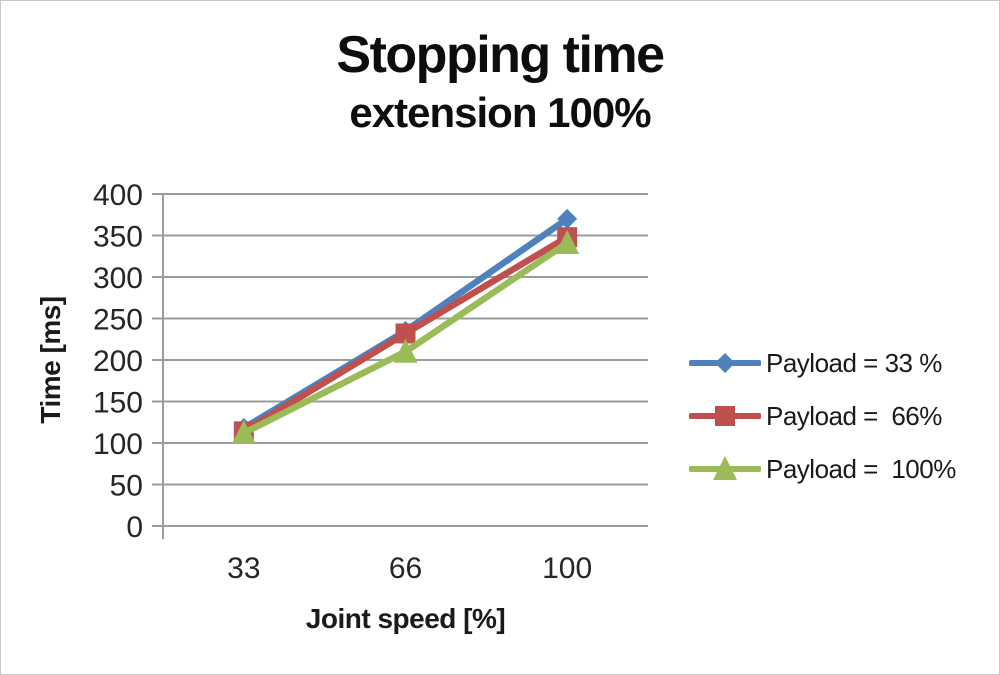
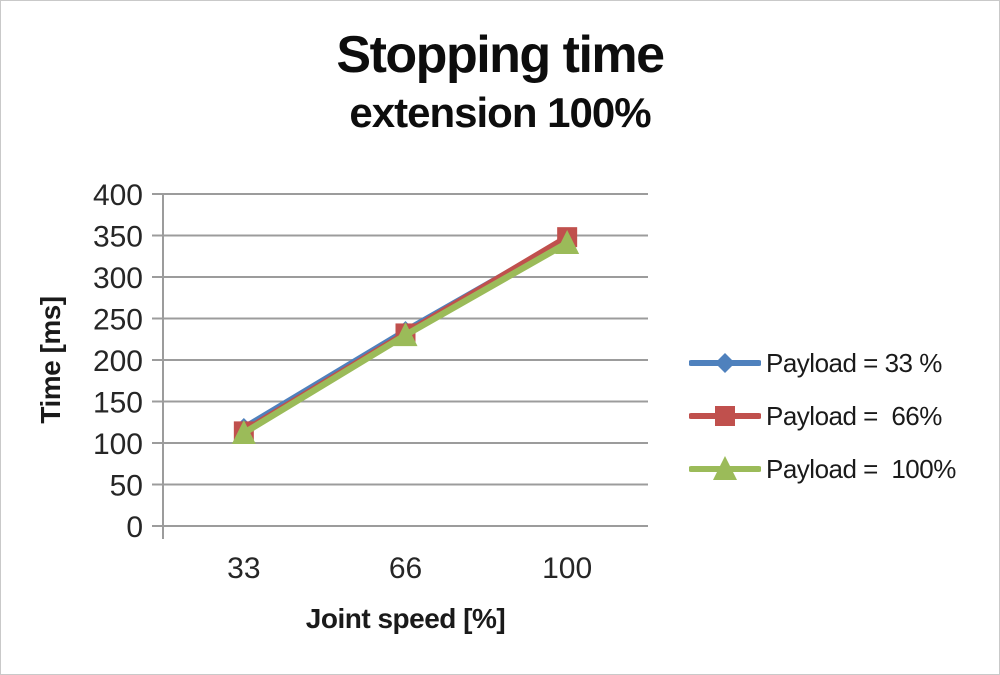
Payload = 100%/66: 210 -> 230
Payload = 33 %/100: 370 -> 350
